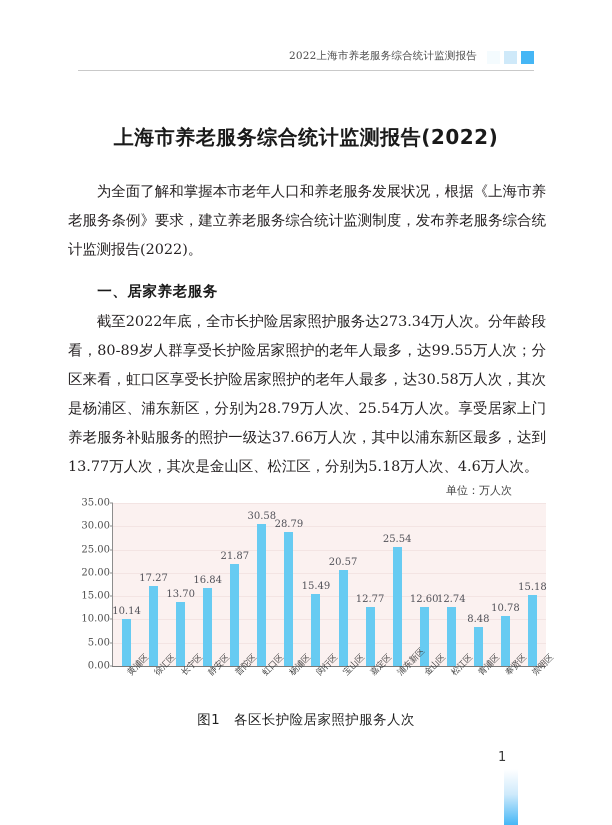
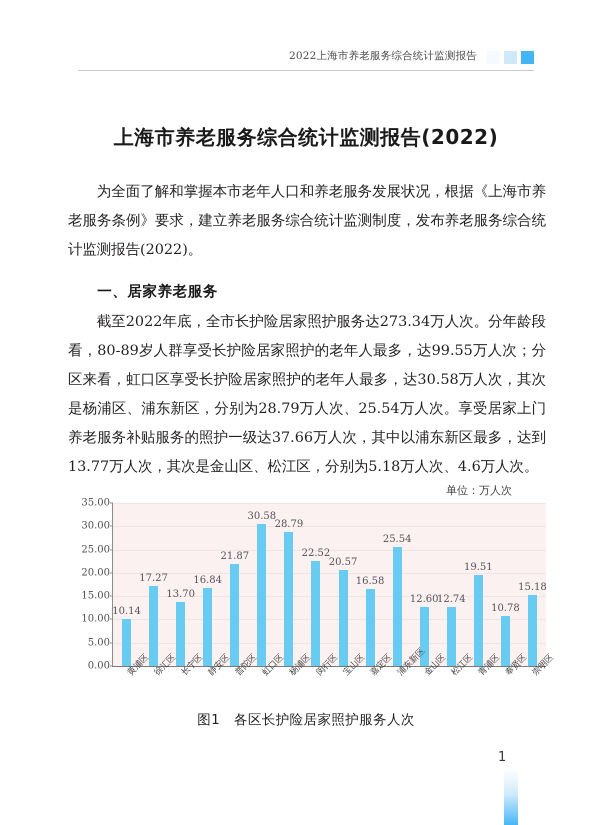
闵行区: 15.49 -> 22.52
嘉定区: 12.77 -> 16.58
青浦区: 8.48 -> 19.51
